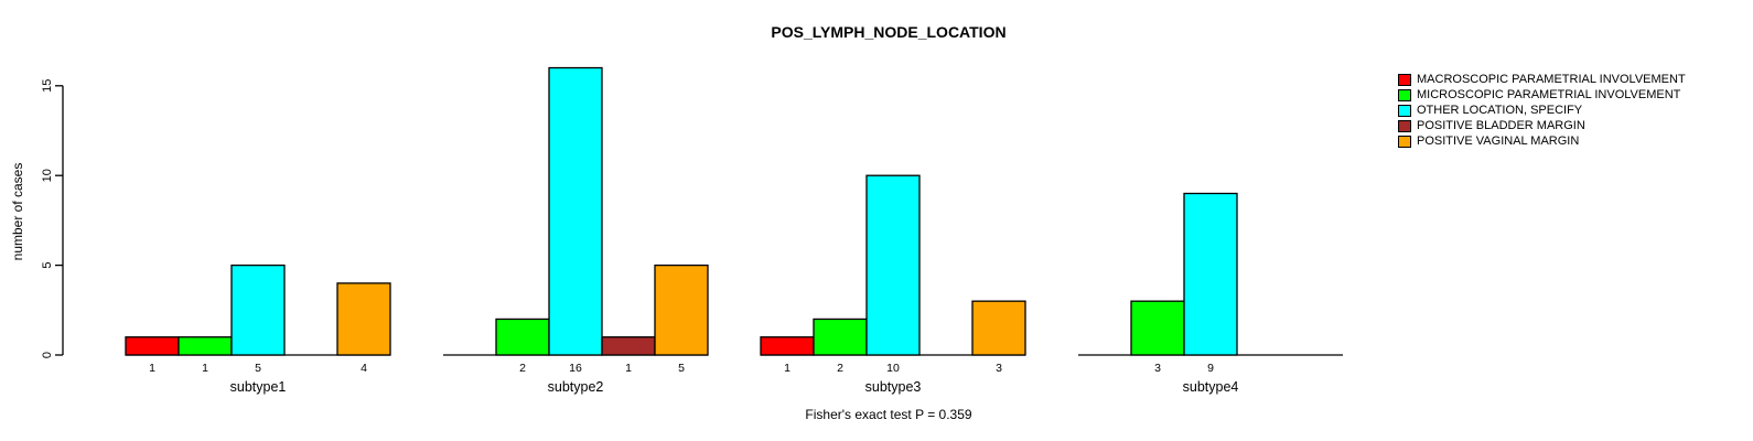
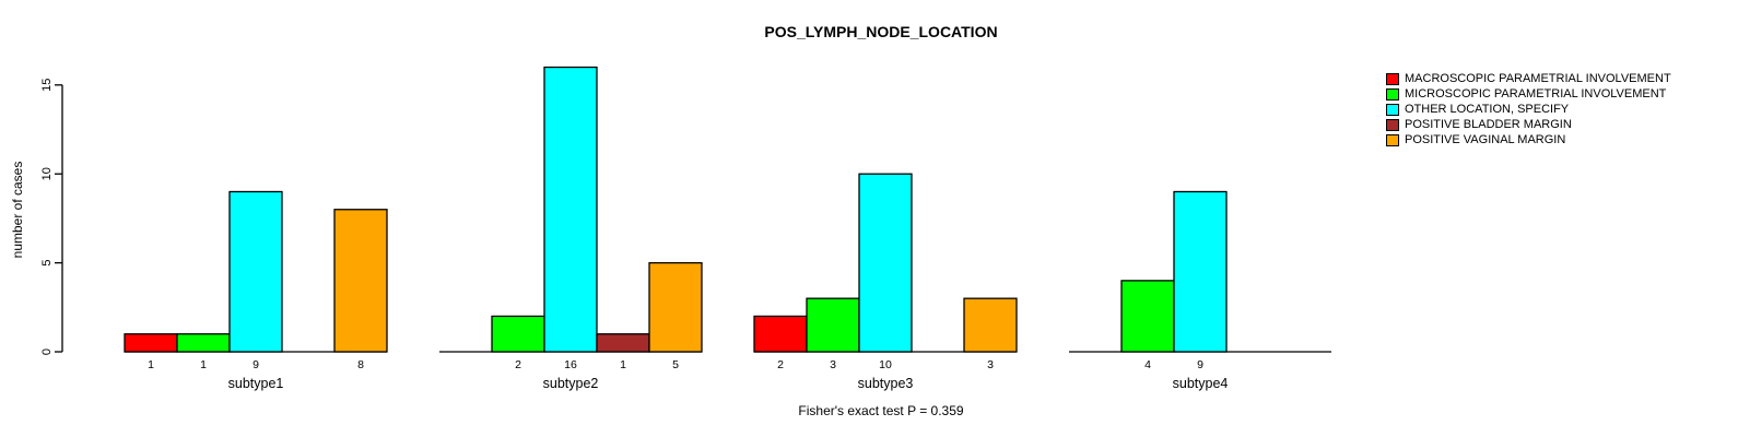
OTHER LOCATION, SPECIFY/subtype1: 5 -> 9
POSITIVE VAGINAL MARGIN/subtype1: 4 -> 8
MACROSCOPIC PARAMETRIAL INVOLVEMENT/subtype3: 1 -> 2
MICROSCOPIC PARAMETRIAL INVOLVEMENT/subtype3: 2 -> 3
MICROSCOPIC PARAMETRIAL INVOLVEMENT/subtype4: 3 -> 4
